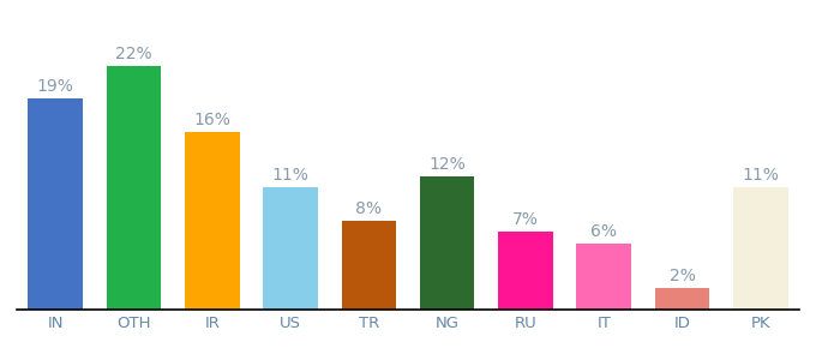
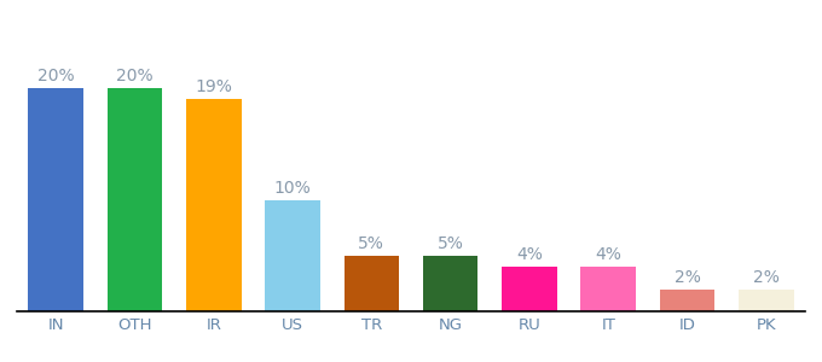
IN: 19% -> 20%
OTH: 22% -> 20%
IR: 16% -> 19%
US: 11% -> 10%
TR: 8% -> 5%
NG: 12% -> 5%
RU: 7% -> 4%
IT: 6% -> 4%
PK: 11% -> 2%
